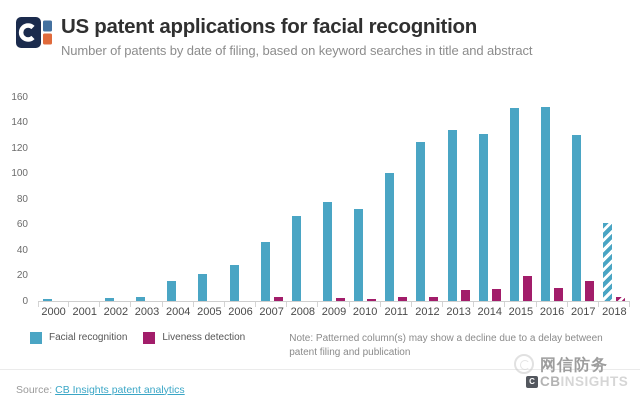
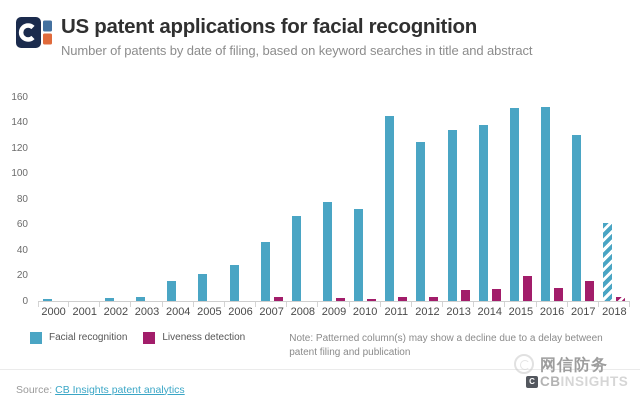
Facial recognition/2011: 100 -> 145
Facial recognition/2014: 131 -> 138
